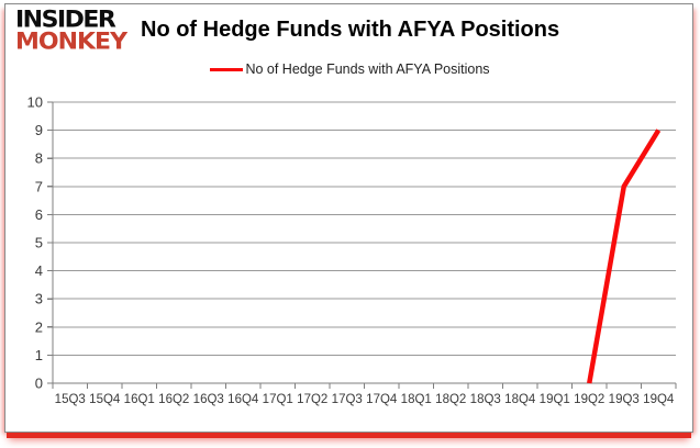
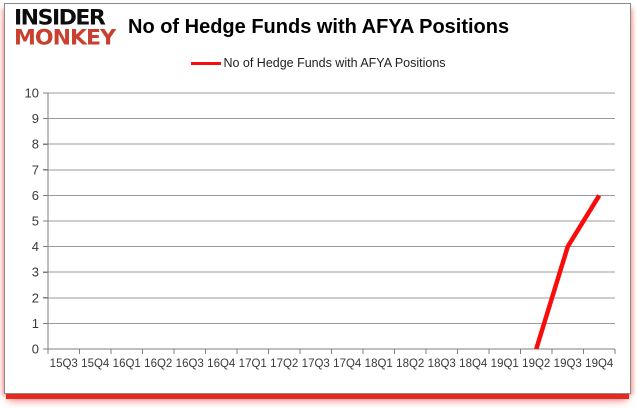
19Q3: 7 -> 4
19Q4: 9 -> 6
